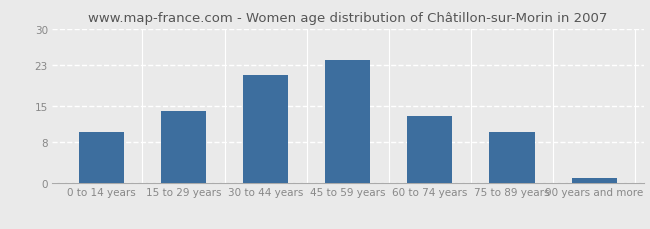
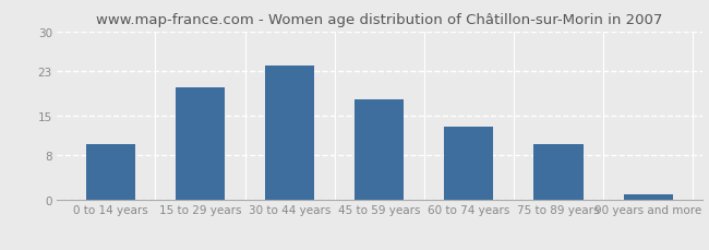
15 to 29 years: 14 -> 20
30 to 44 years: 21 -> 24
45 to 59 years: 24 -> 18
